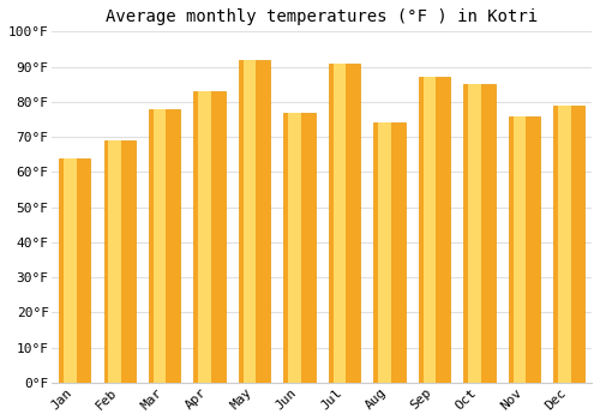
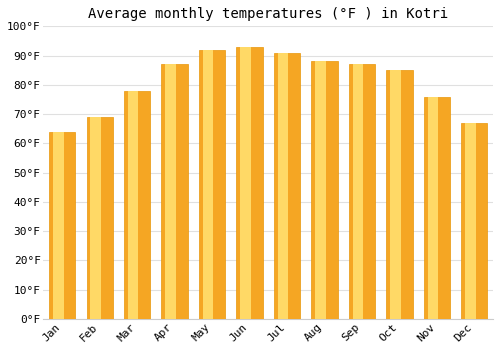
Apr: 83°F -> 87°F
Jun: 77°F -> 93°F
Aug: 74°F -> 88°F
Dec: 79°F -> 67°F
